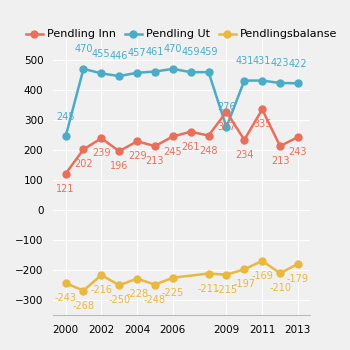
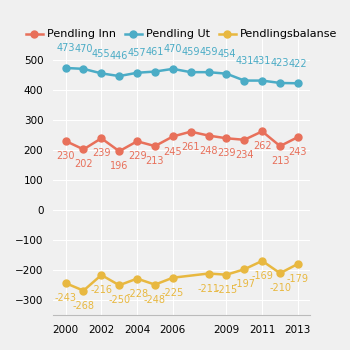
Pendling Inn/2000: 121 -> 230
Pendling Ut/2000: 245 -> 473
Pendling Inn/2009: 327 -> 239
Pendling Ut/2009: 276 -> 454
Pendling Inn/2011: 335 -> 262
